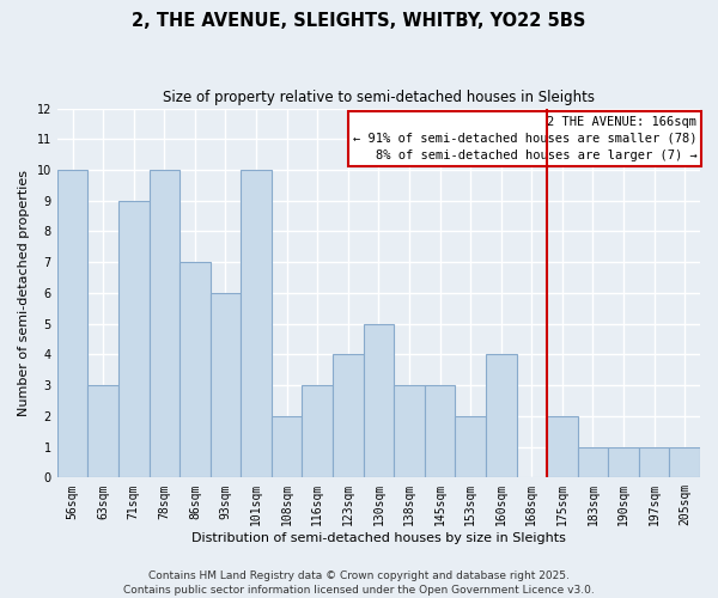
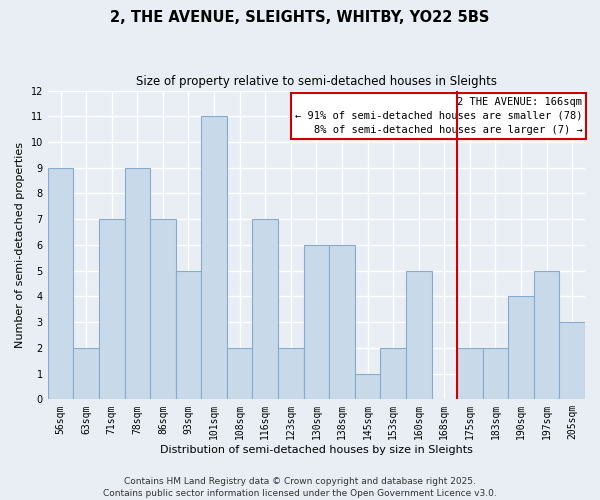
56sqm: 10 -> 9
63sqm: 3 -> 2
71sqm: 9 -> 7
78sqm: 10 -> 9
93sqm: 6 -> 5
101sqm: 10 -> 11
116sqm: 3 -> 7
123sqm: 4 -> 2
130sqm: 5 -> 6
138sqm: 3 -> 6
145sqm: 3 -> 1
160sqm: 4 -> 5
183sqm: 1 -> 2
190sqm: 1 -> 4
197sqm: 1 -> 5
205sqm: 1 -> 3
